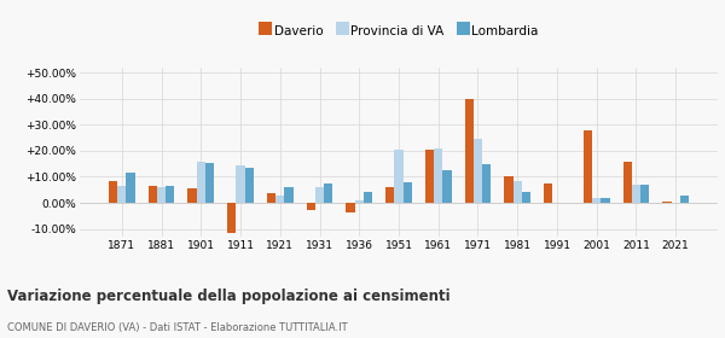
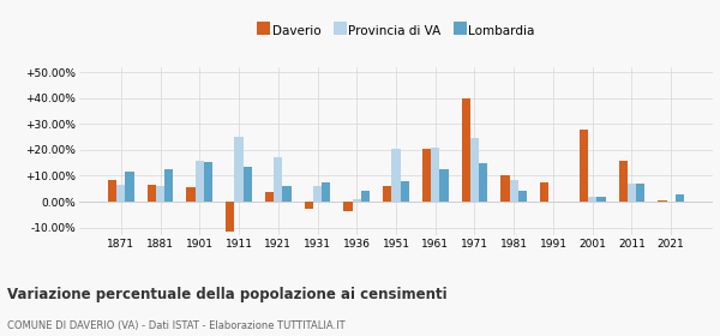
Lombardia/1881: 6.5% -> 12.5%
Provincia di VA/1911: 14.5% -> 25.0%
Provincia di VA/1921: 3.0% -> 17.0%
